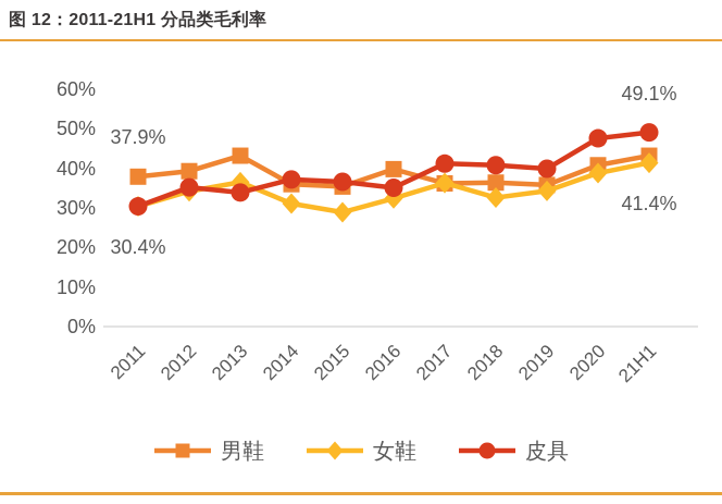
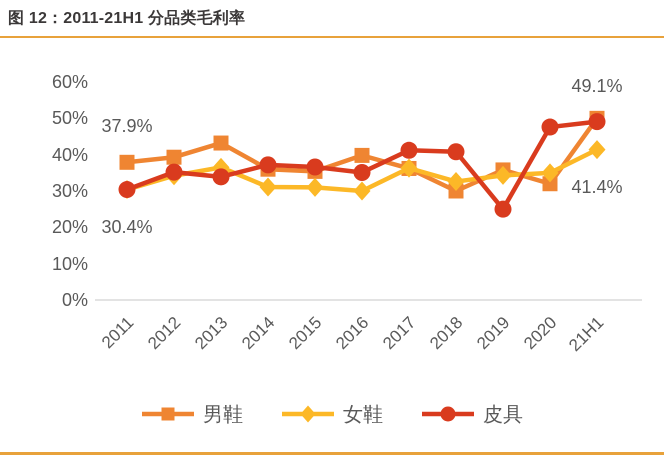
女鞋/2015: 29% -> 31%
女鞋/2016: 32% -> 30%
男鞋/2018: 36% -> 30%
皮具/2019: 40% -> 25%
男鞋/2020: 41% -> 32%
女鞋/2020: 39% -> 35%
男鞋/21H1: 43% -> 50%
